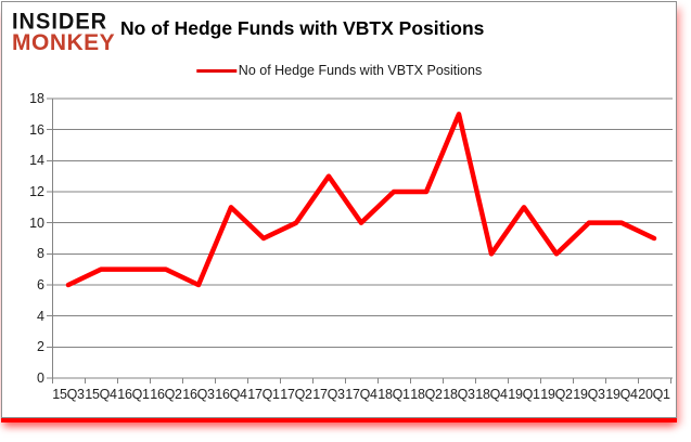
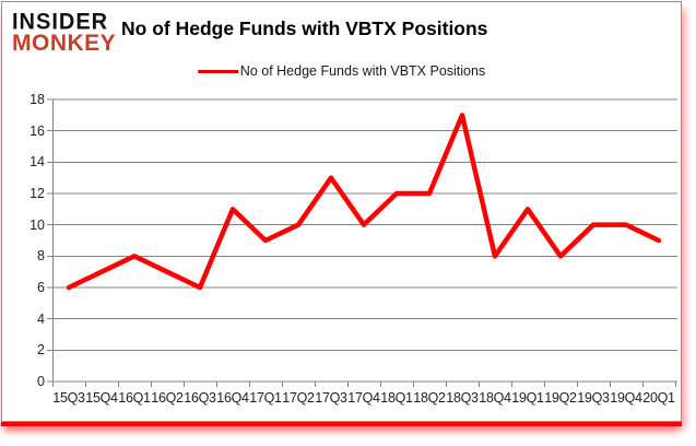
16Q1: 7 -> 8
